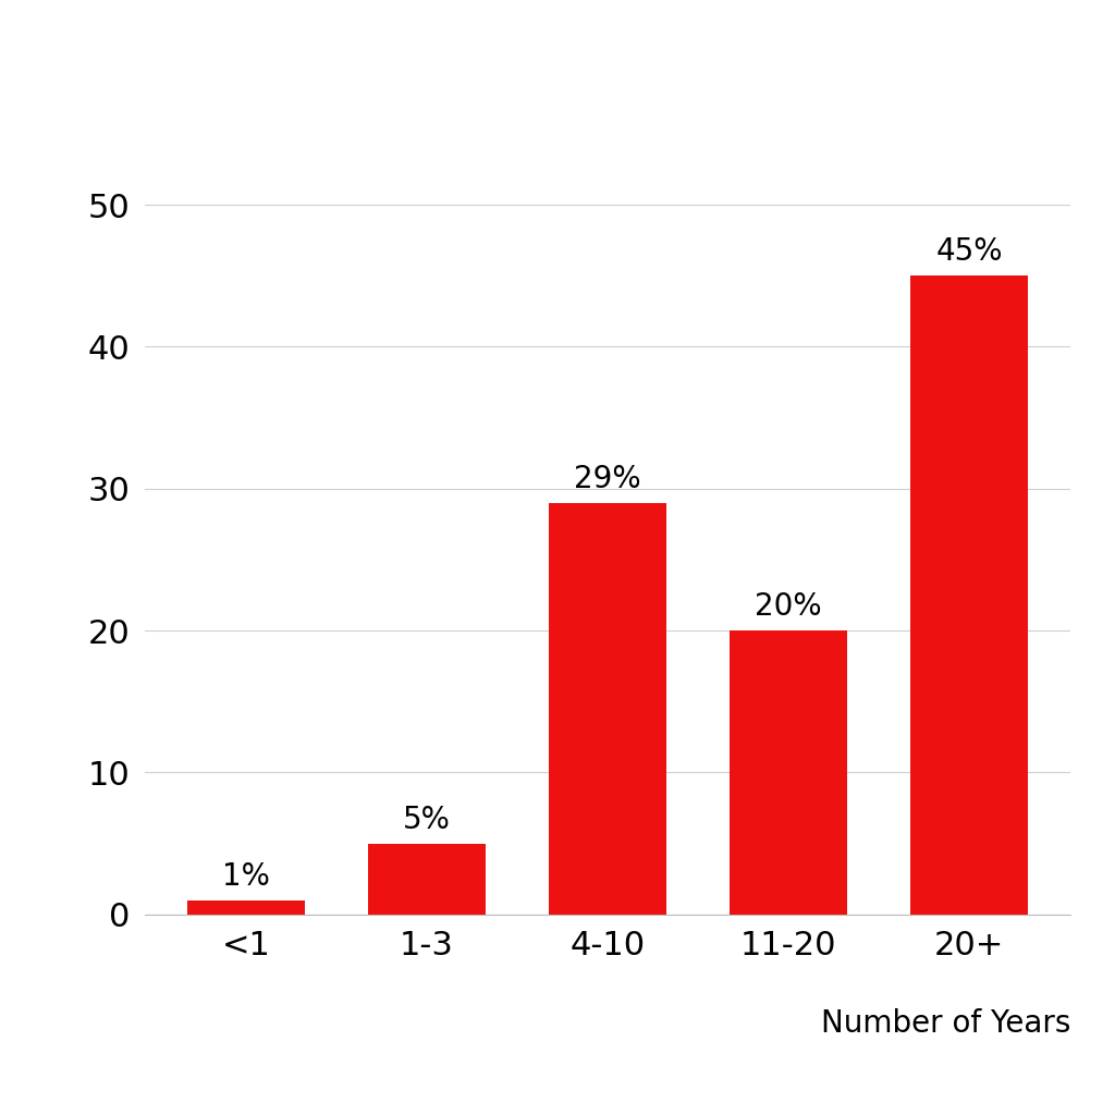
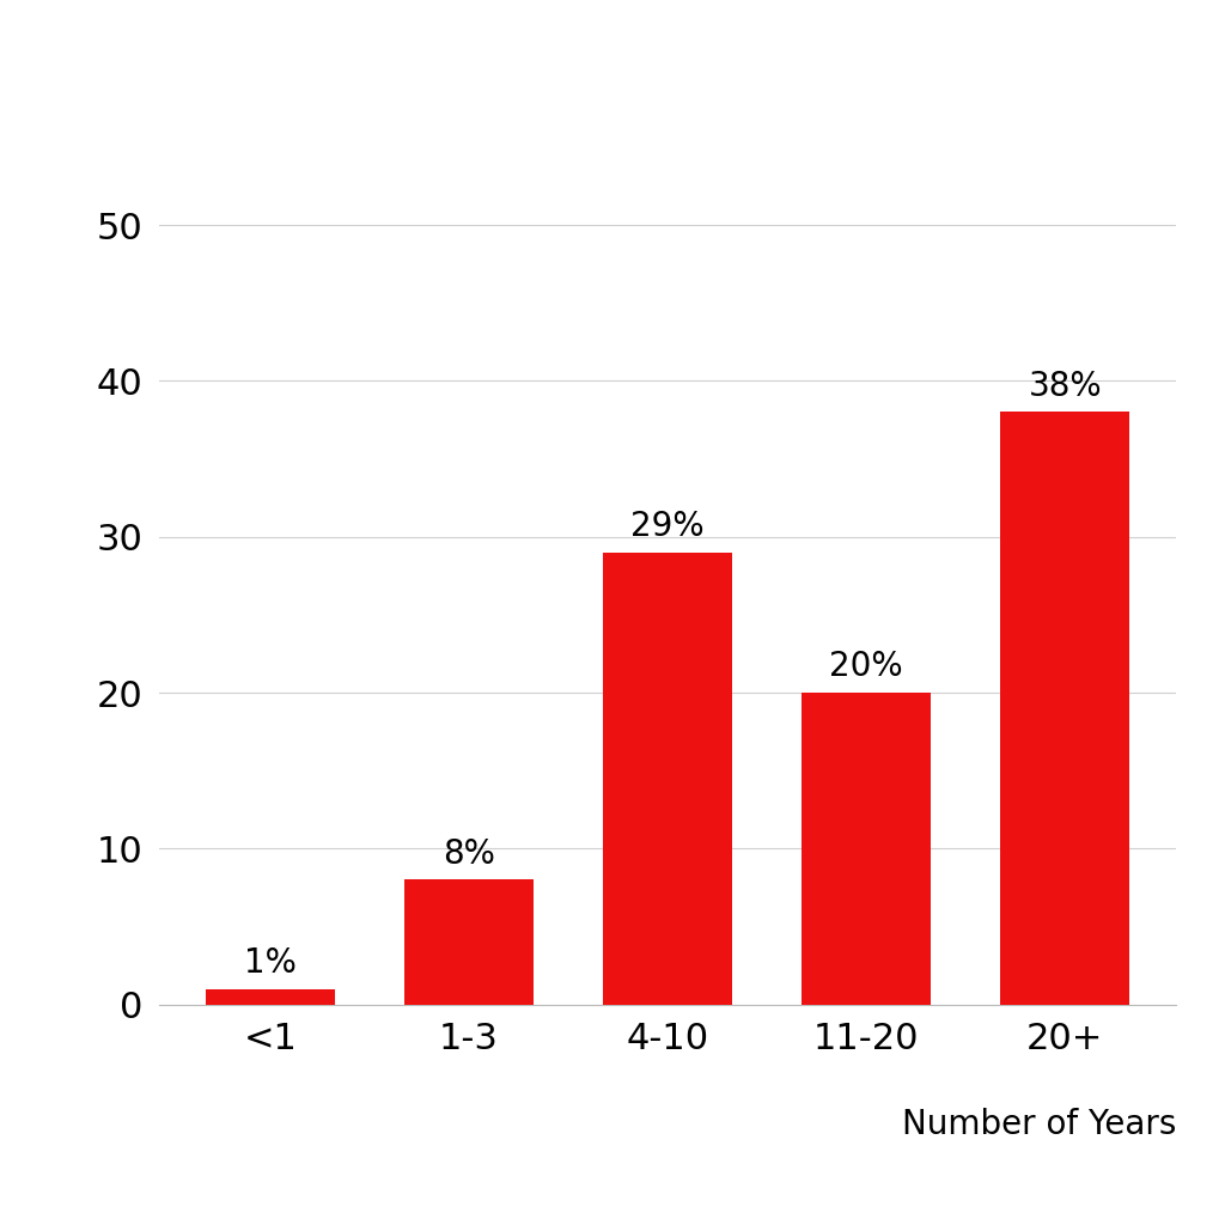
1-3: 5% -> 8%
20+: 45% -> 38%
